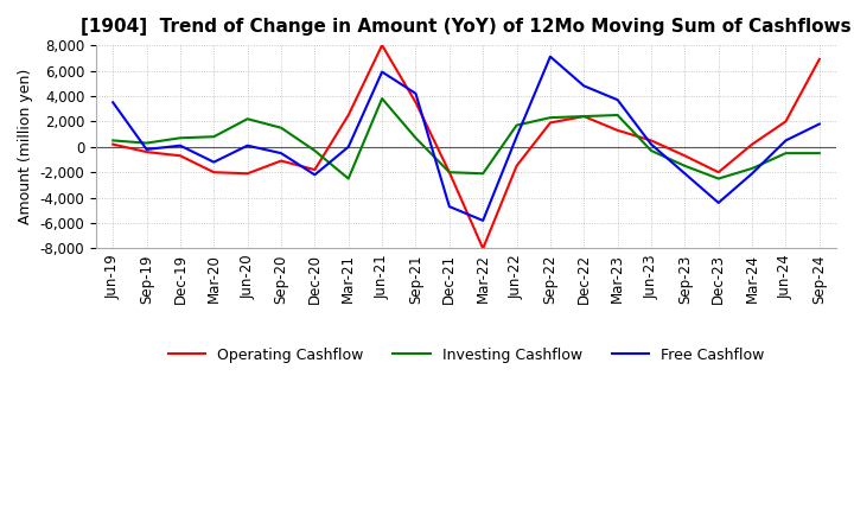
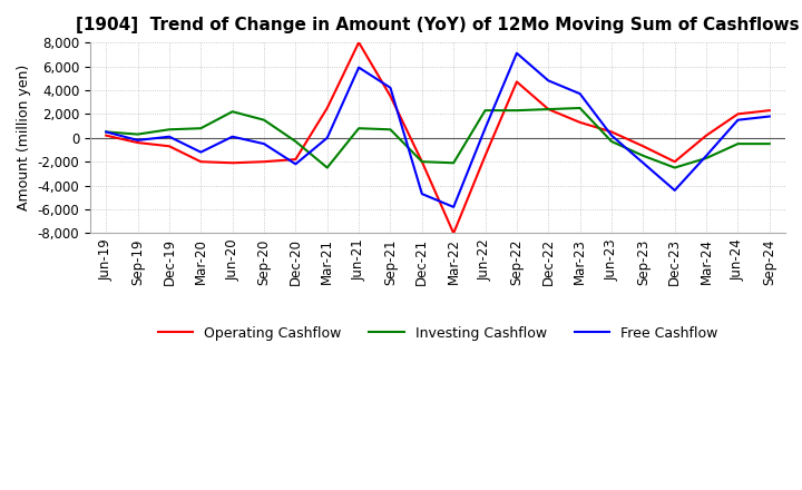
Free Cashflow/Jun-19: 3,500 -> 500
Operating Cashflow/Sep-20: -1,100 -> -2,000
Investing Cashflow/Jun-21: 3,800 -> 800
Investing Cashflow/Jun-22: 1,700 -> 2,300
Operating Cashflow/Sep-22: 1,900 -> 4,700
Free Cashflow/Mar-24: -2,100 -> -1,500
Free Cashflow/Jun-24: 500 -> 1,500
Operating Cashflow/Sep-24: 6,900 -> 2,300
